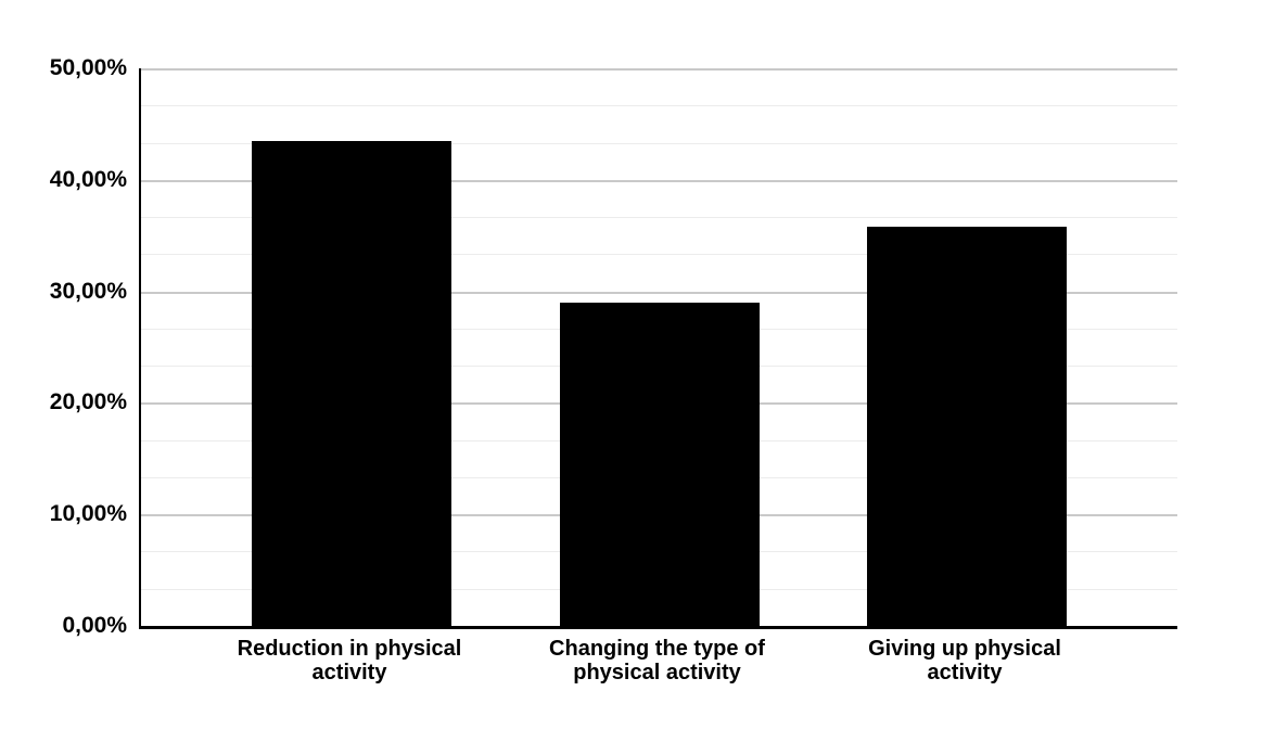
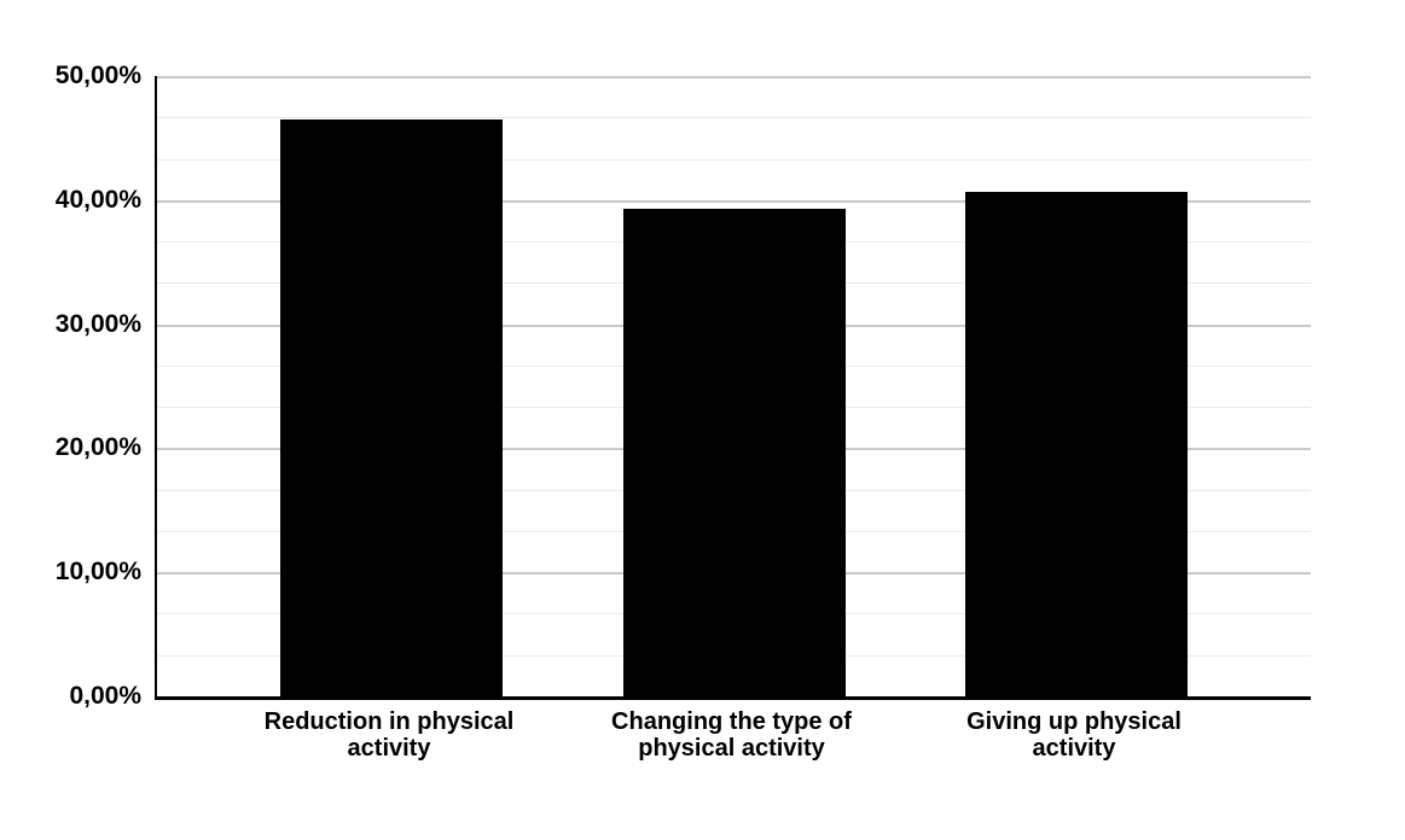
Reduction in physical activity: 43,5% -> 46,5%
Changing the type of physical activity: 29,0% -> 39,3%
Giving up physical activity: 35,8% -> 40,7%
